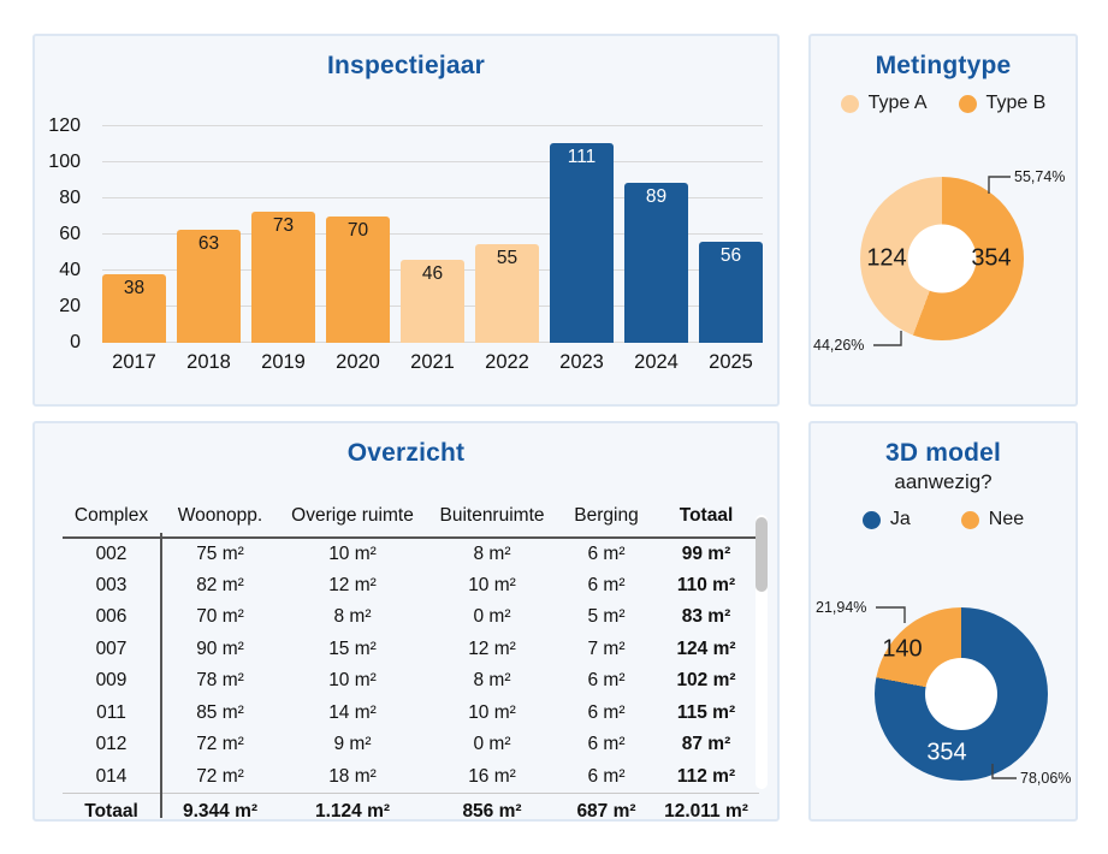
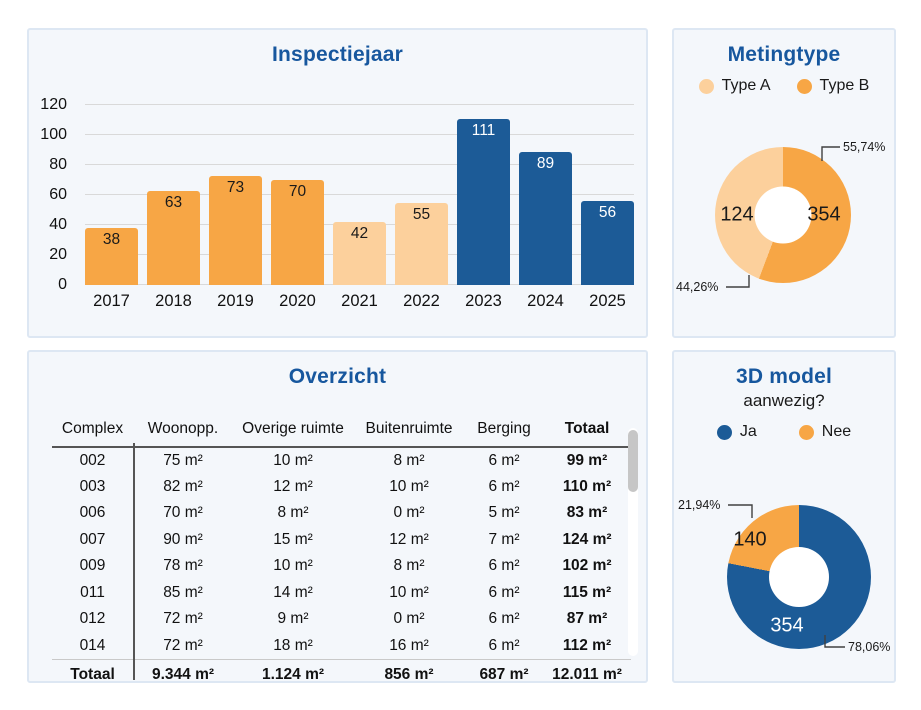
Inspectiejaar/2021: 46 -> 42
